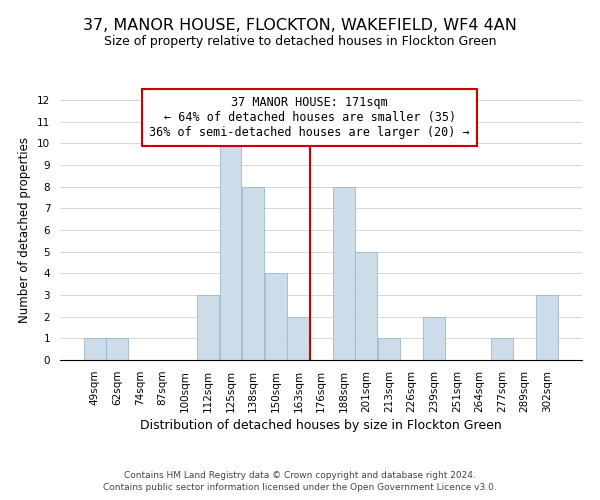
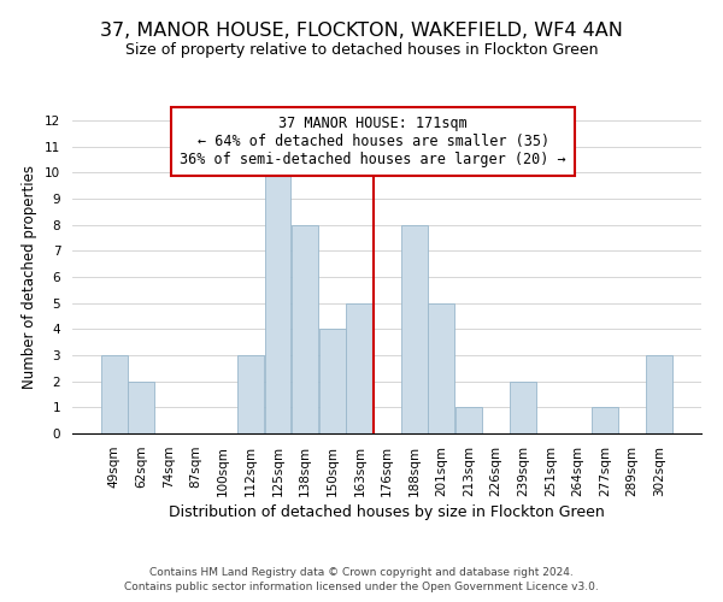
49sqm: 1 -> 3
62sqm: 1 -> 2
163sqm: 2 -> 5
